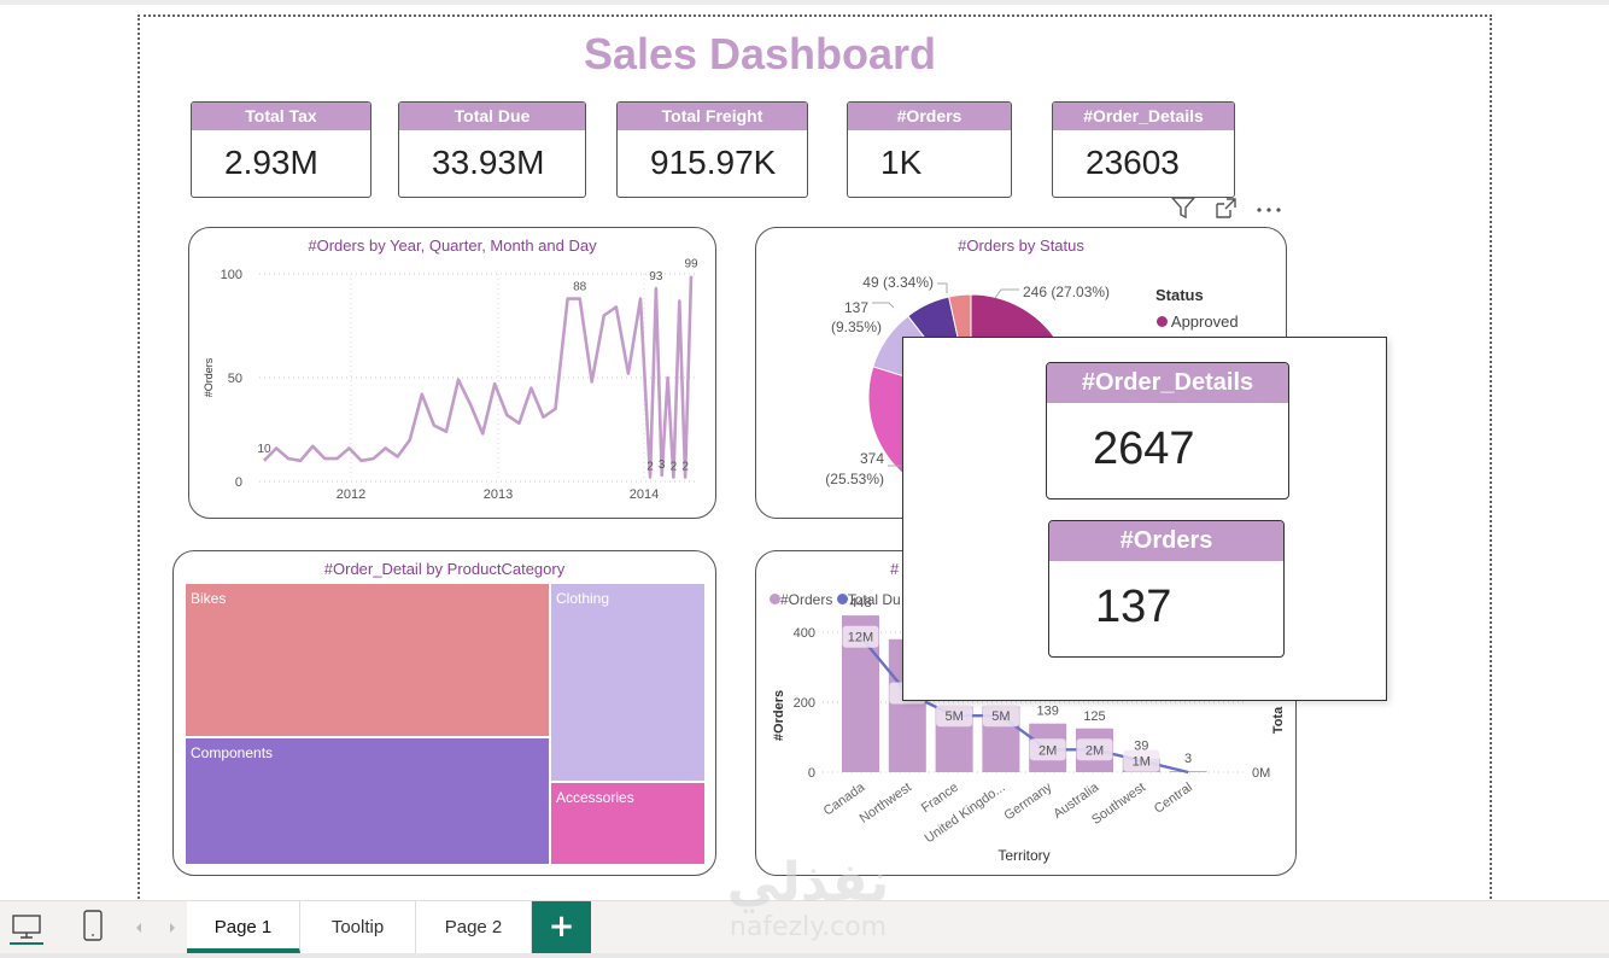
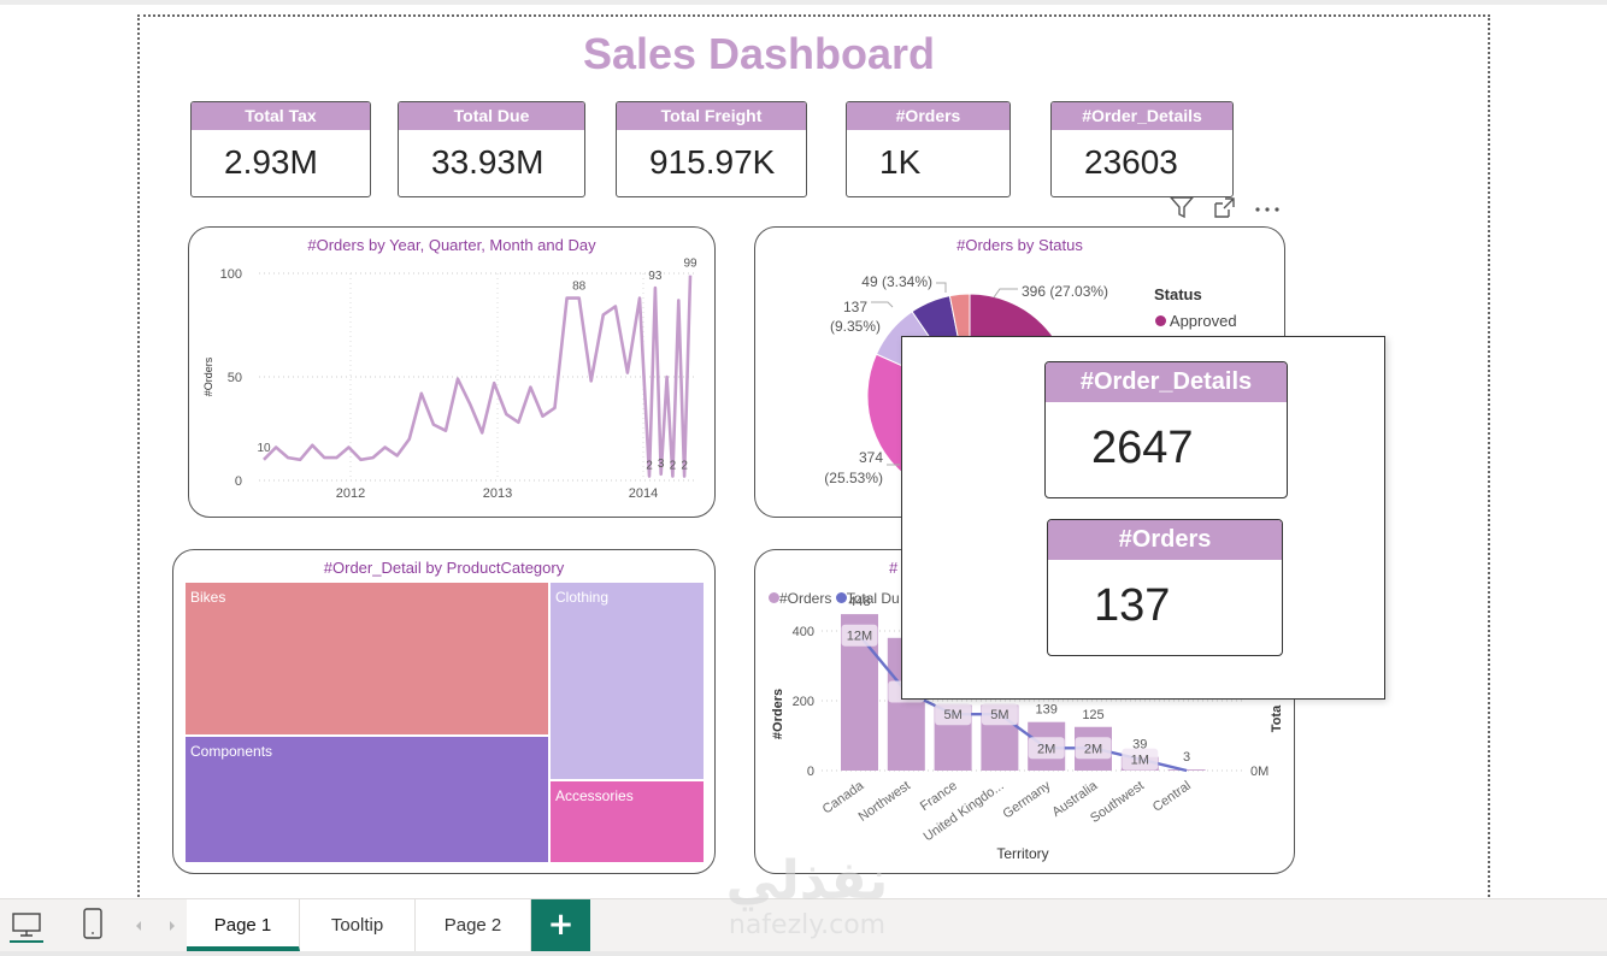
#Orders by Status/Approved: 246 -> 396
